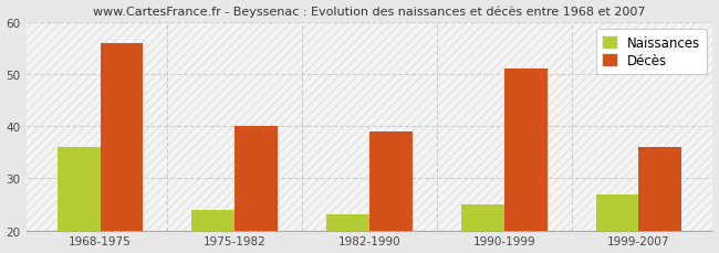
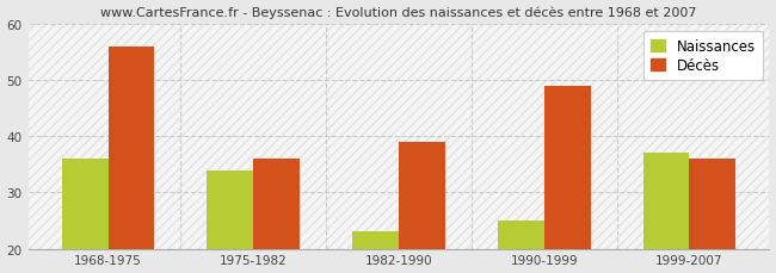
Naissances/1975-1982: 24 -> 34
Décès/1975-1982: 40 -> 36
Décès/1990-1999: 51 -> 49
Naissances/1999-2007: 27 -> 37
